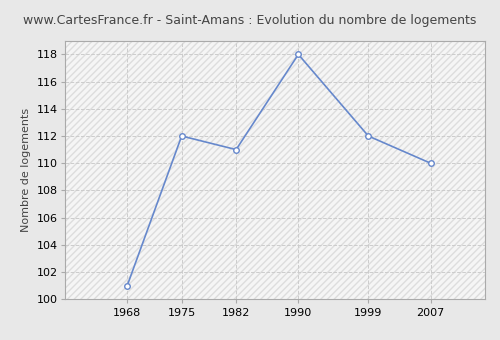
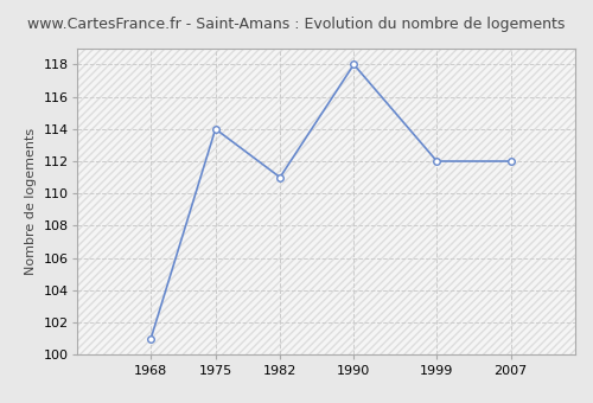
1975: 112 -> 114
2007: 110 -> 112
